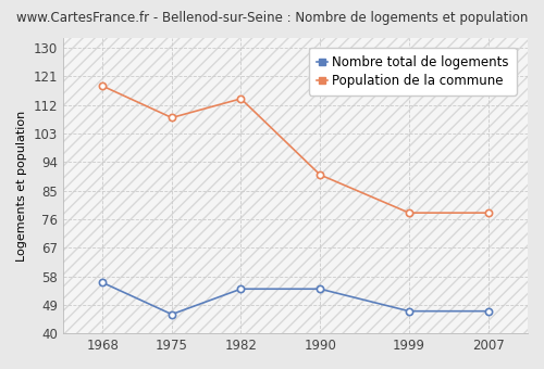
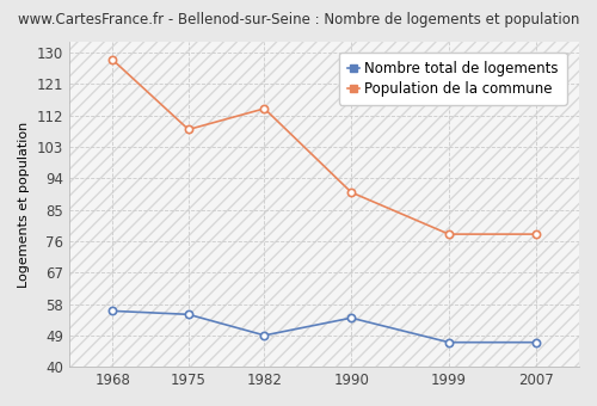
Population de la commune/1968: 118 -> 128
Nombre total de logements/1975: 46 -> 55
Nombre total de logements/1982: 54 -> 49
